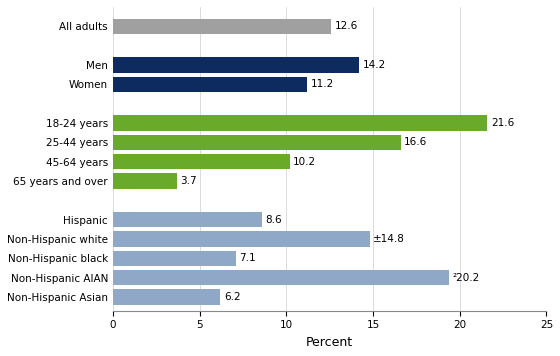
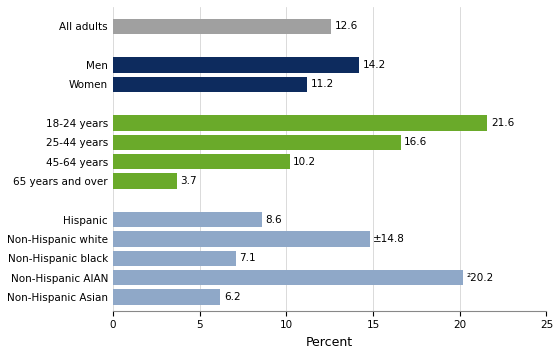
Non-Hispanic AIAN: 19.4 -> 20.2
